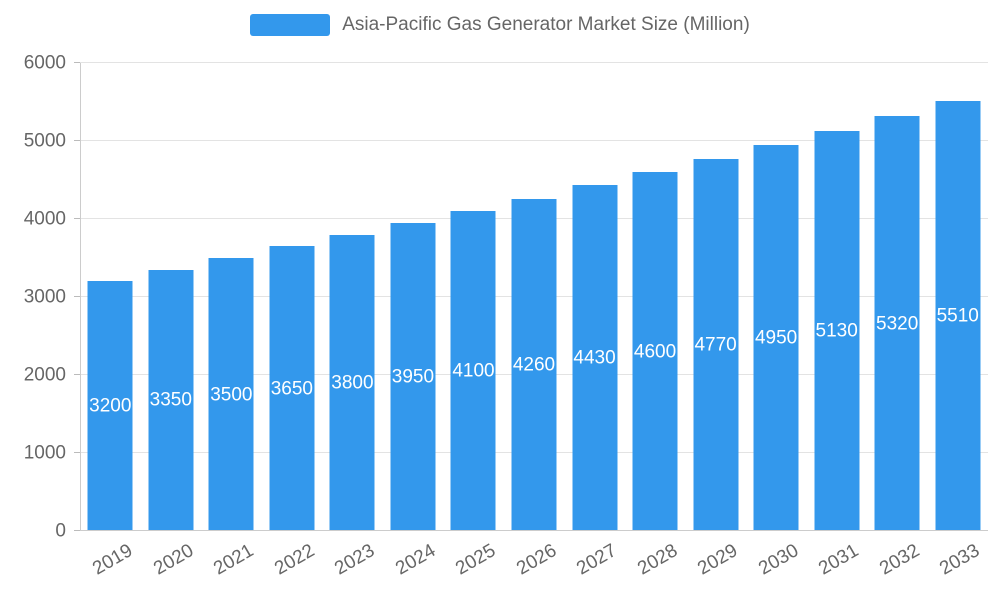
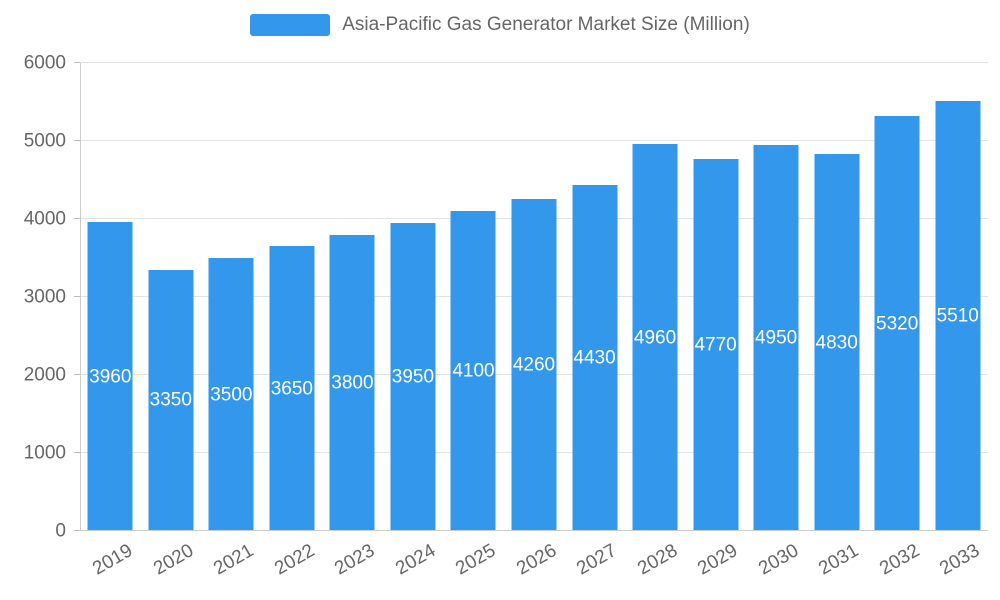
2019: 3200 -> 3960
2028: 4600 -> 4960
2031: 5130 -> 4830
